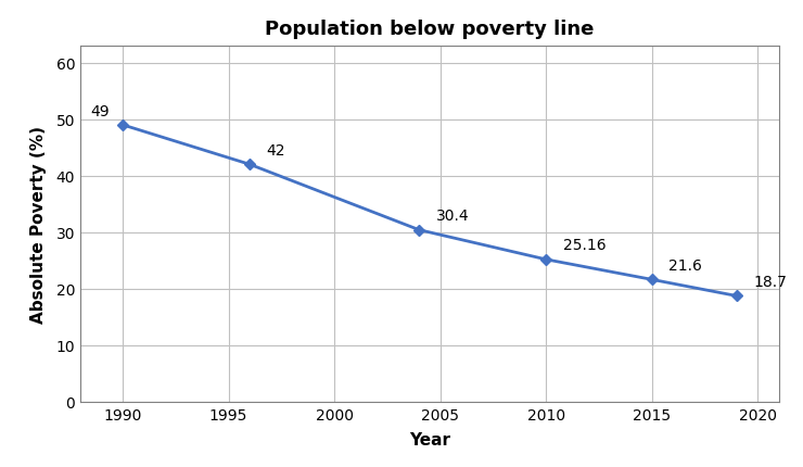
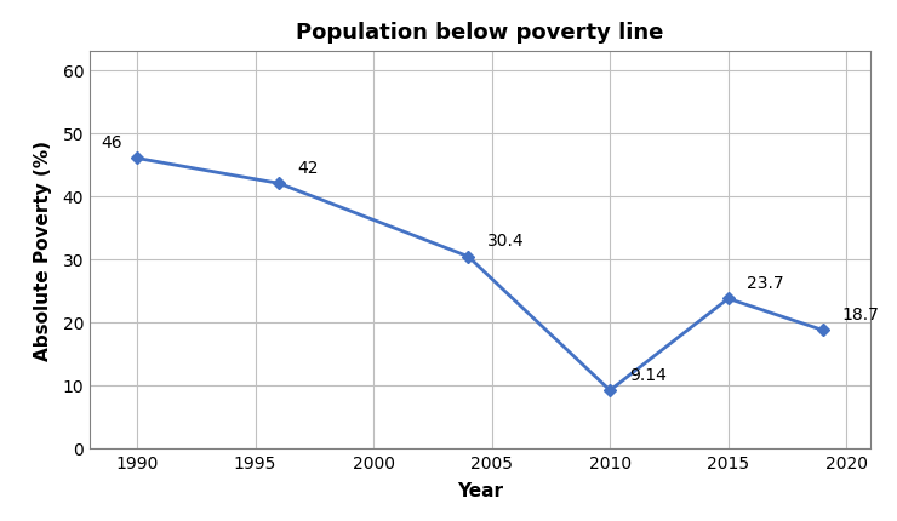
1990: 49 -> 46
2010: 25.16 -> 9.14
2015: 21.6 -> 23.7
